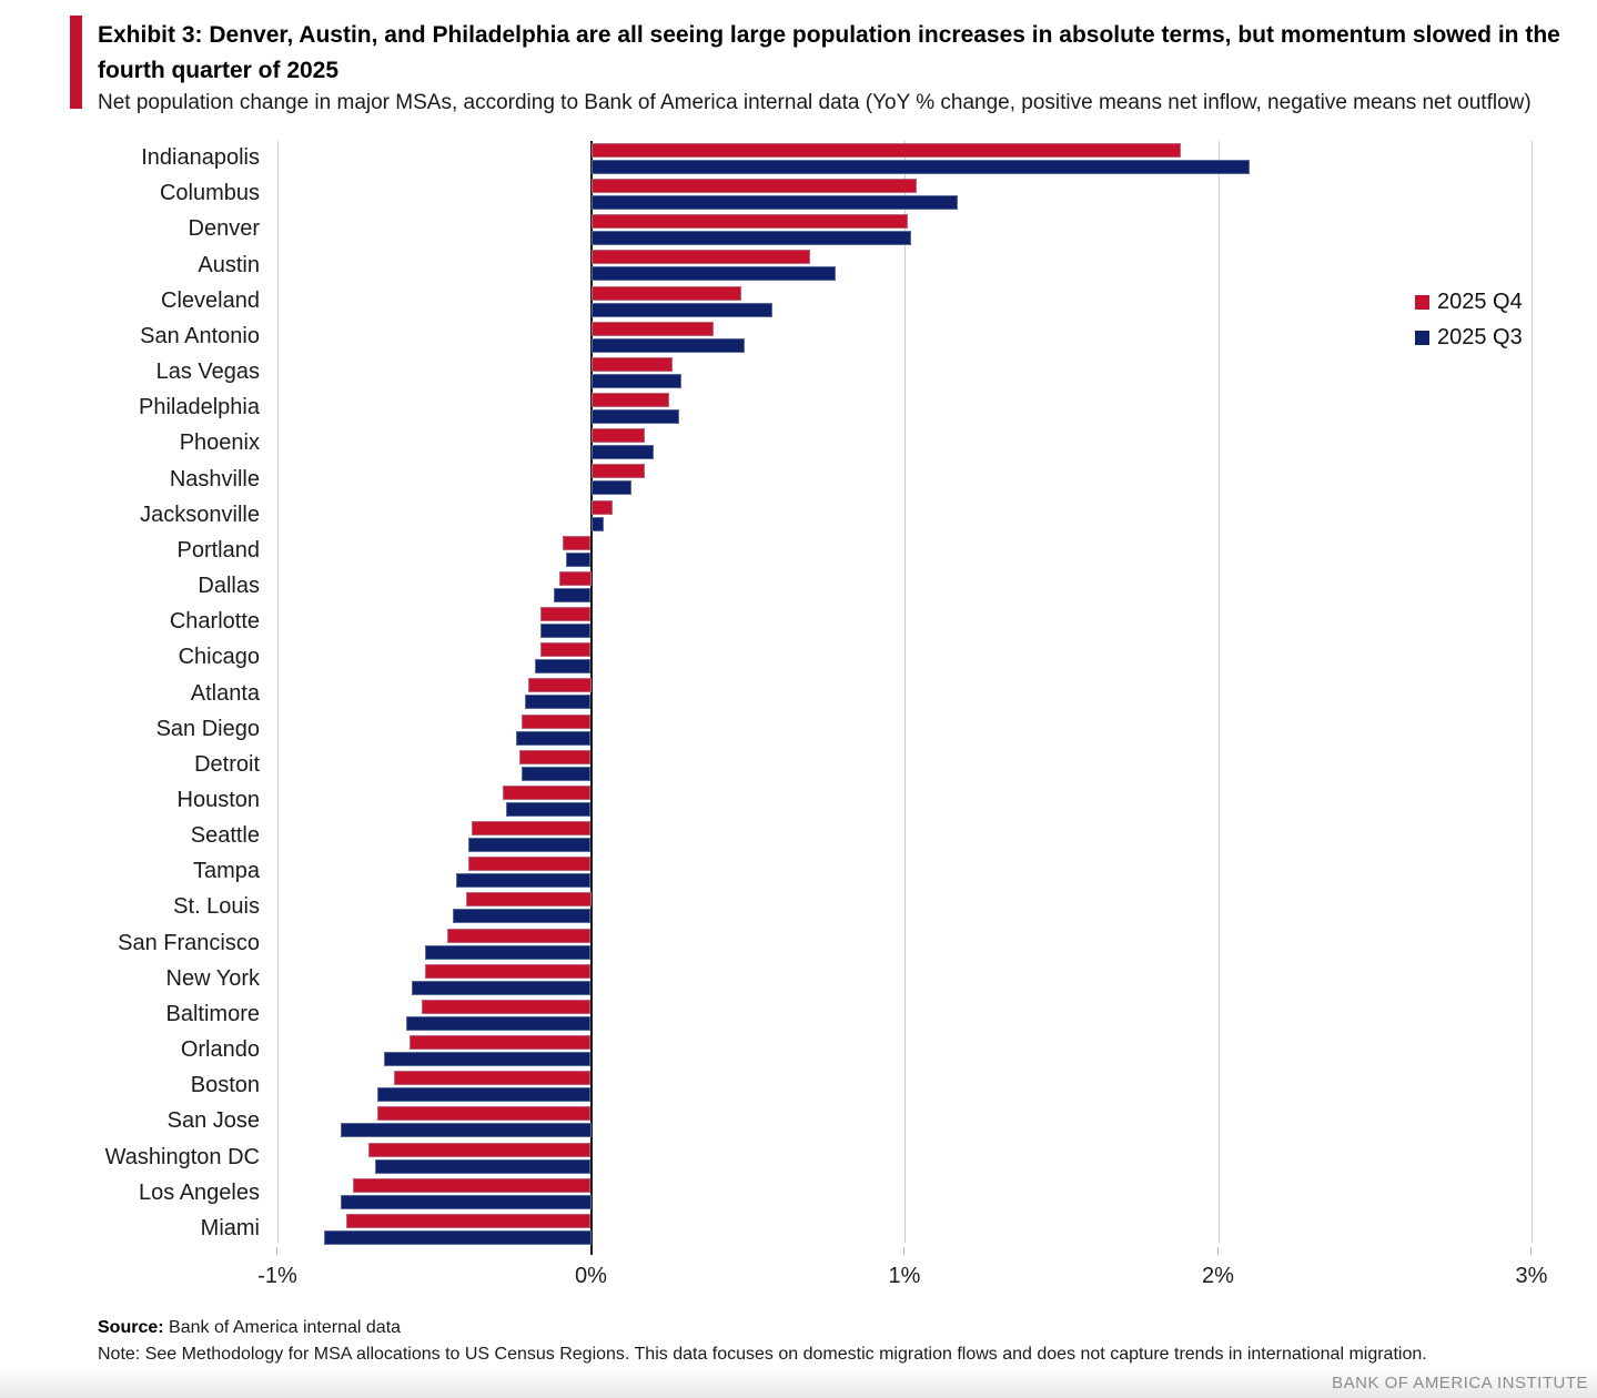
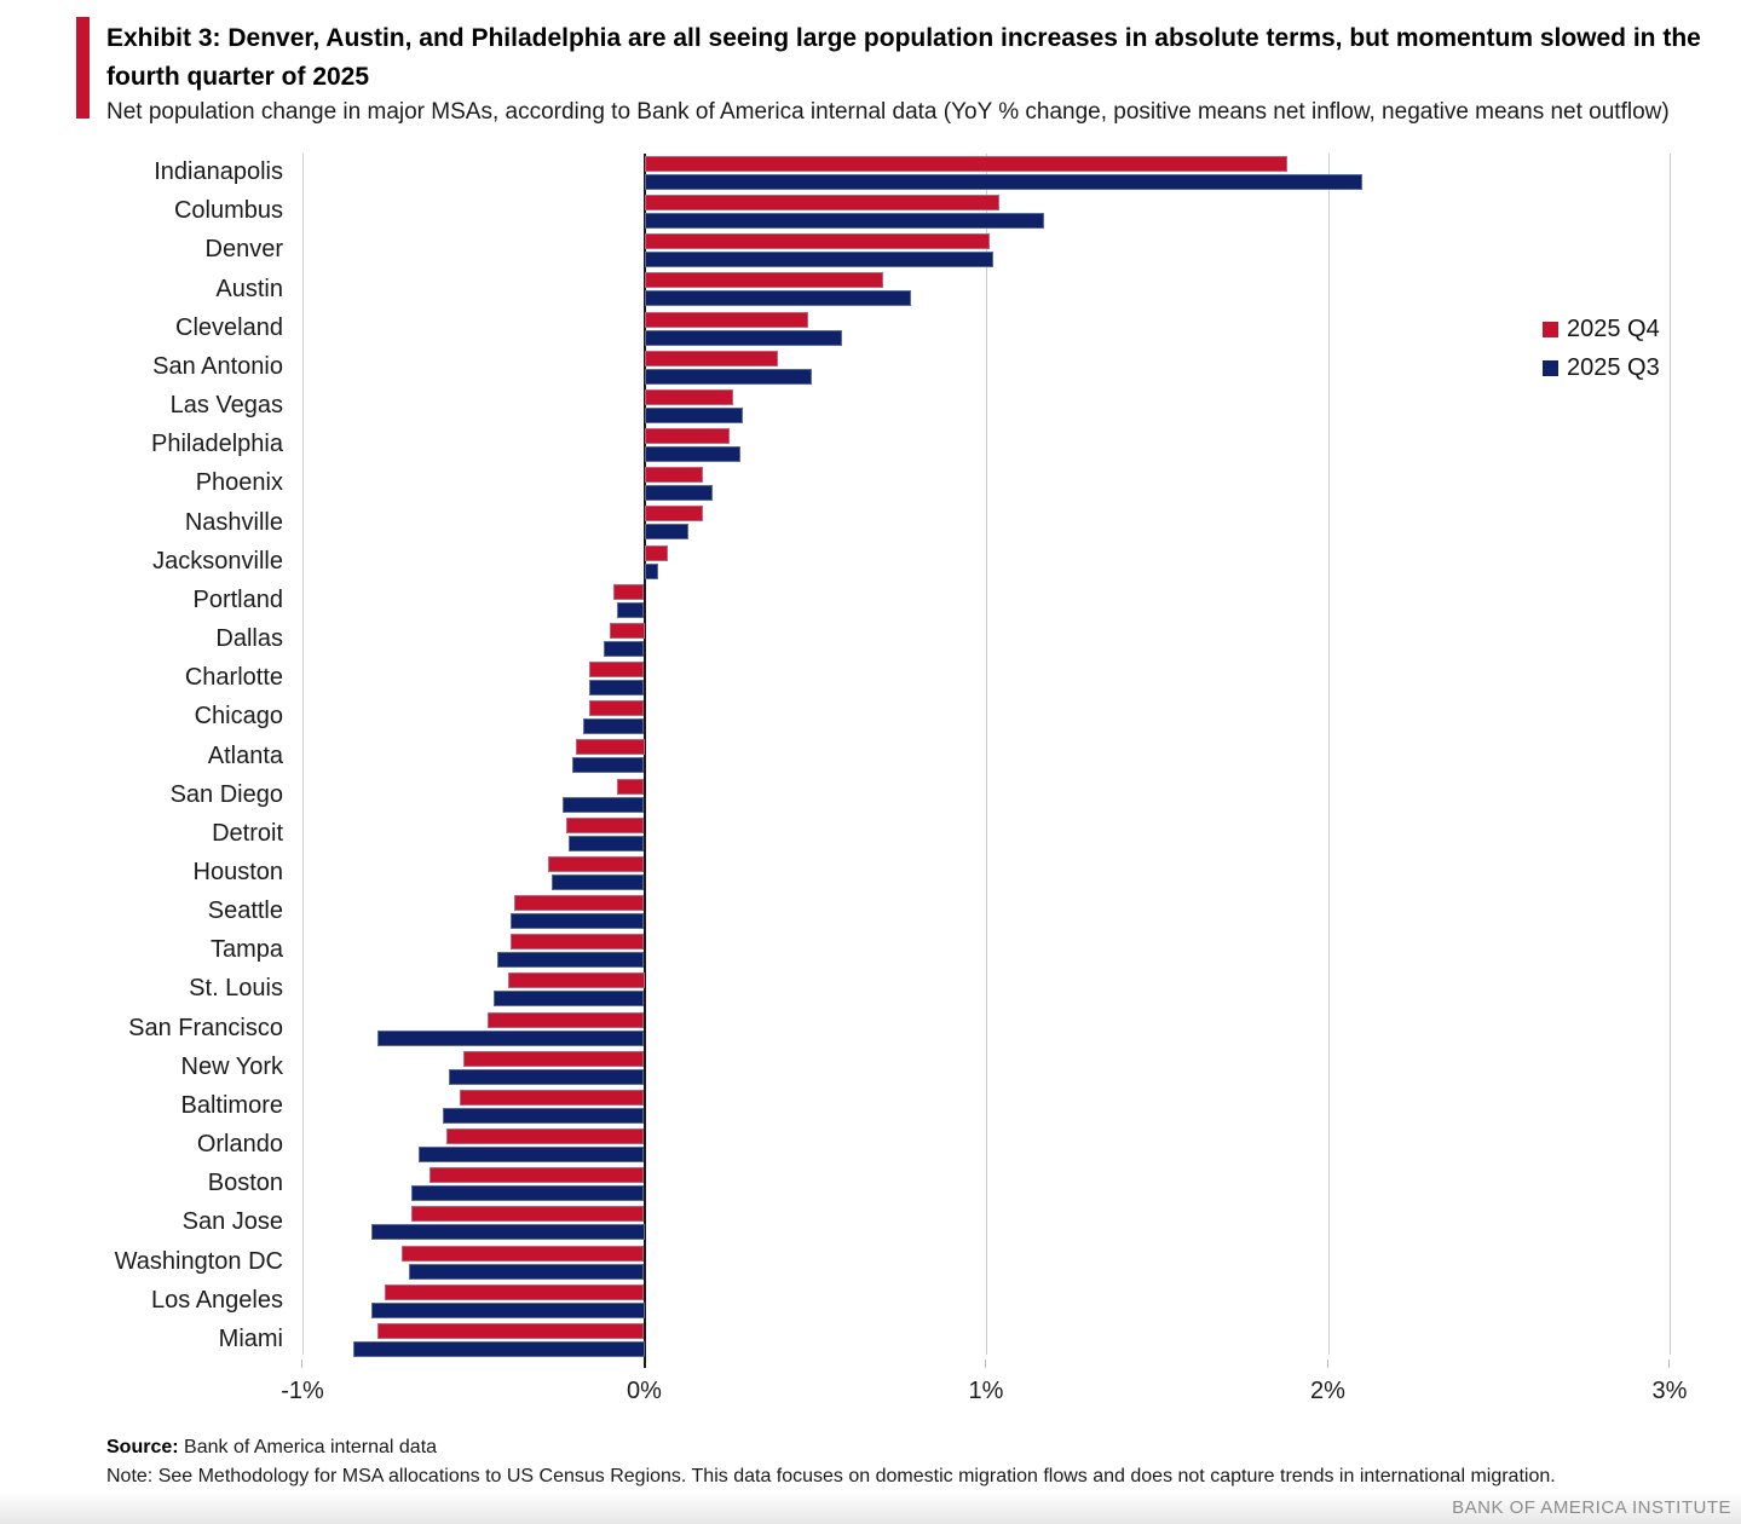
2025 Q4/San Diego: -0.22% -> -0.08%
2025 Q3/San Francisco: -0.53% -> -0.78%
